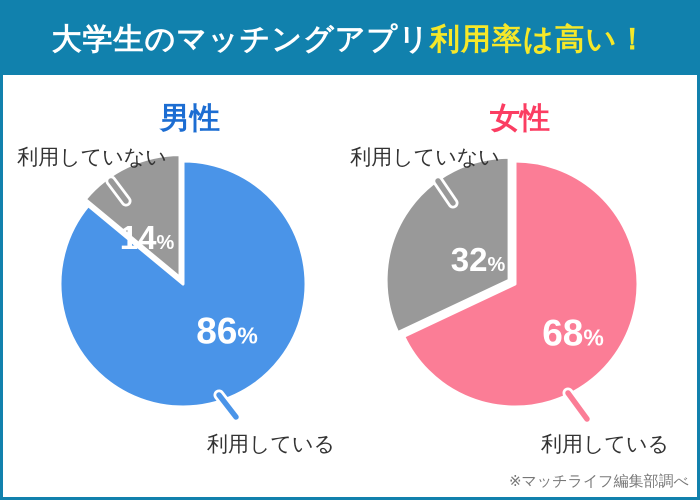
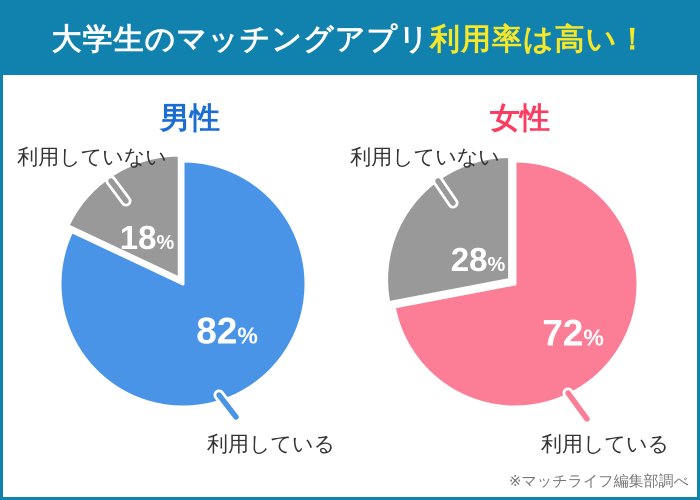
男性/利用している: 86 -> 82
男性/利用していない: 14 -> 18
女性/利用している: 68 -> 72
女性/利用していない: 32 -> 28
